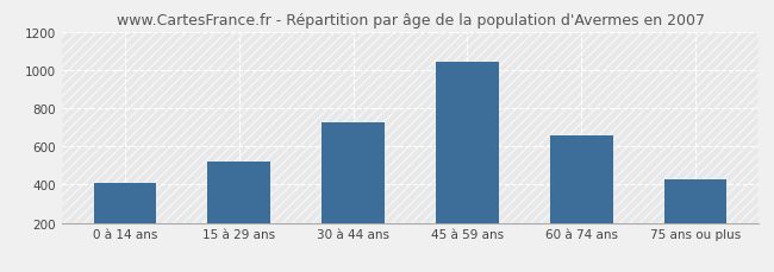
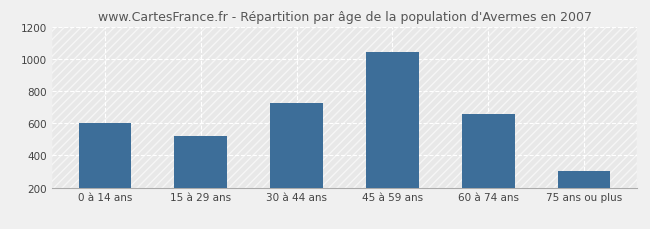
0 à 14 ans: 410 -> 600
75 ans ou plus: 430 -> 300
